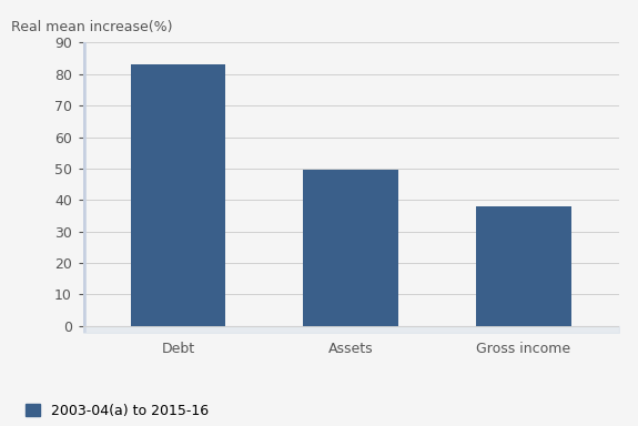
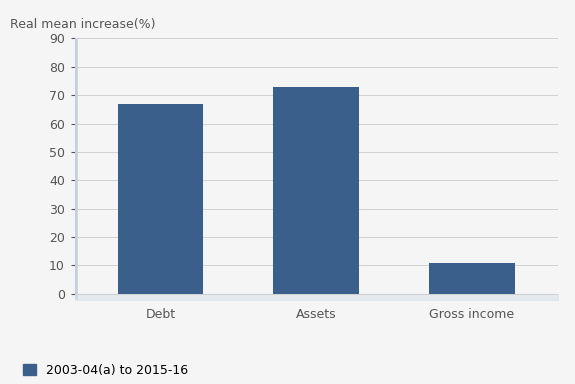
Debt: 83.0 -> 67.0
Assets: 49.5 -> 73.0
Gross income: 38.0 -> 11.0
